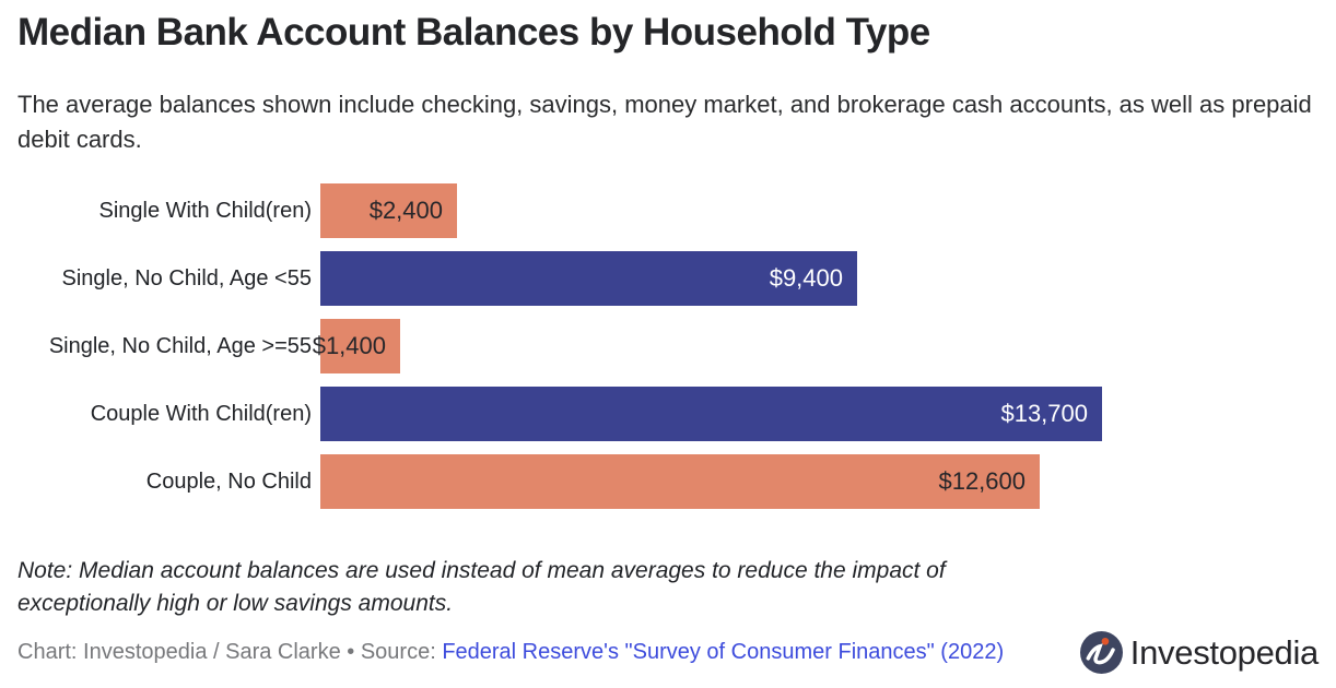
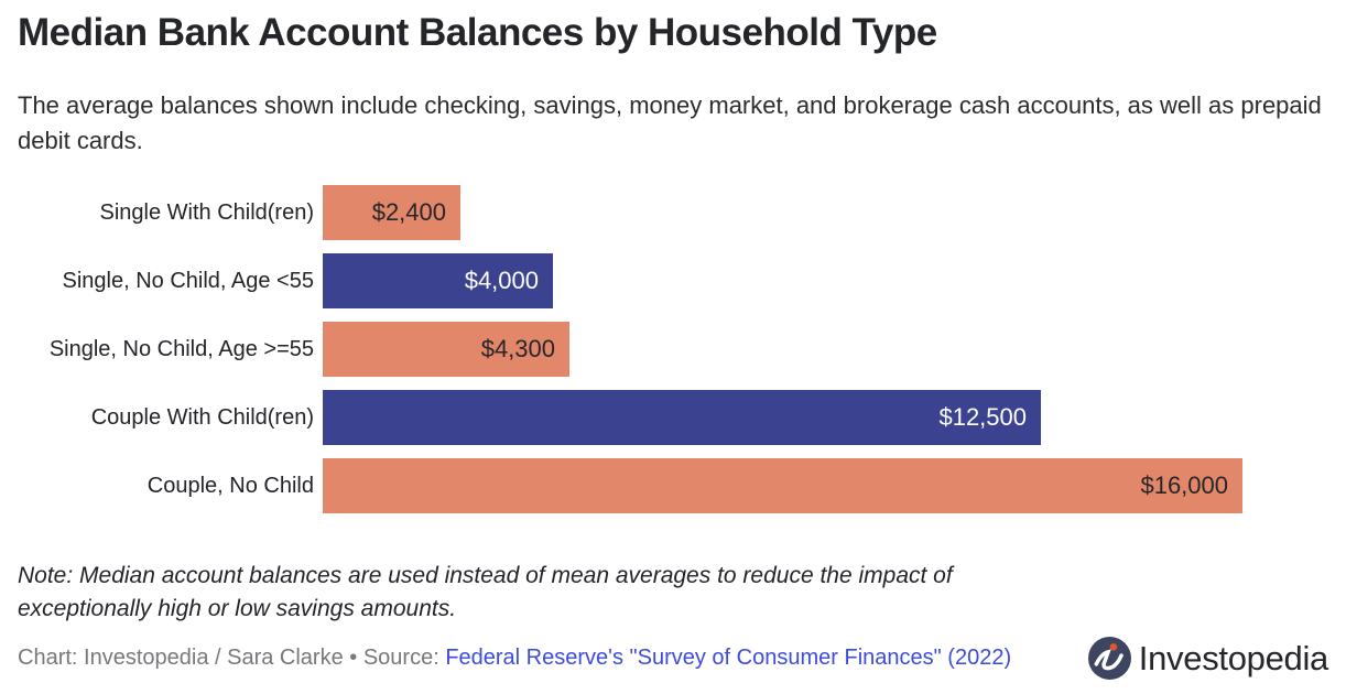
Single, No Child, Age <55: $9,400 -> $4,000
Single, No Child, Age >=55: $1,400 -> $4,300
Couple With Child(ren): $13,700 -> $12,500
Couple, No Child: $12,600 -> $16,000
